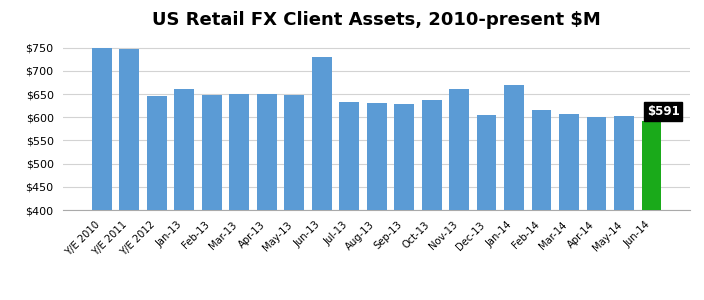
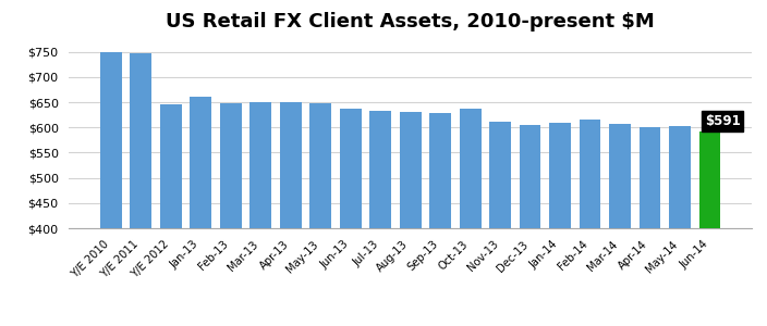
Jun-13: $730 -> $638
Nov-13: $660 -> $611
Jan-14: $670 -> $608
